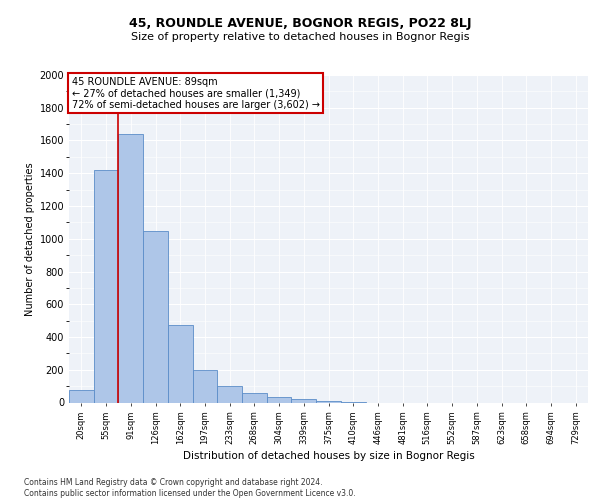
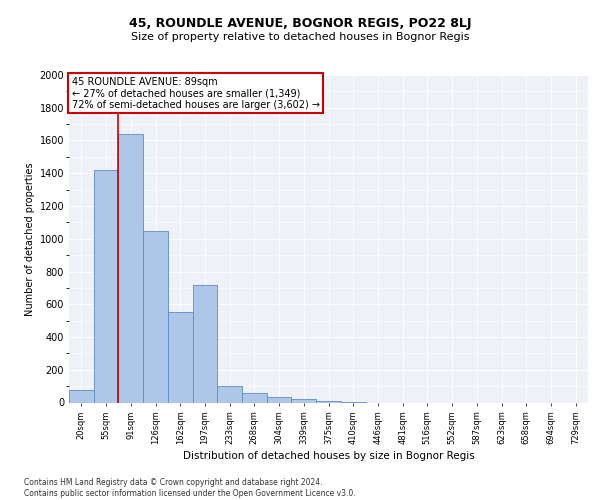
162sqm: 480 -> 550
197sqm: 200 -> 720
